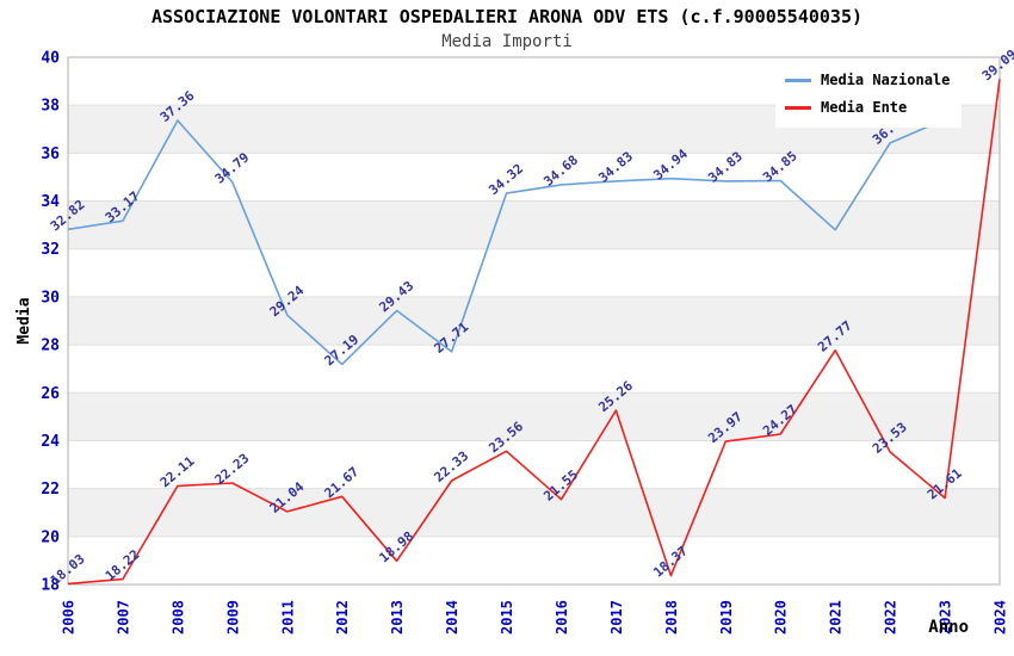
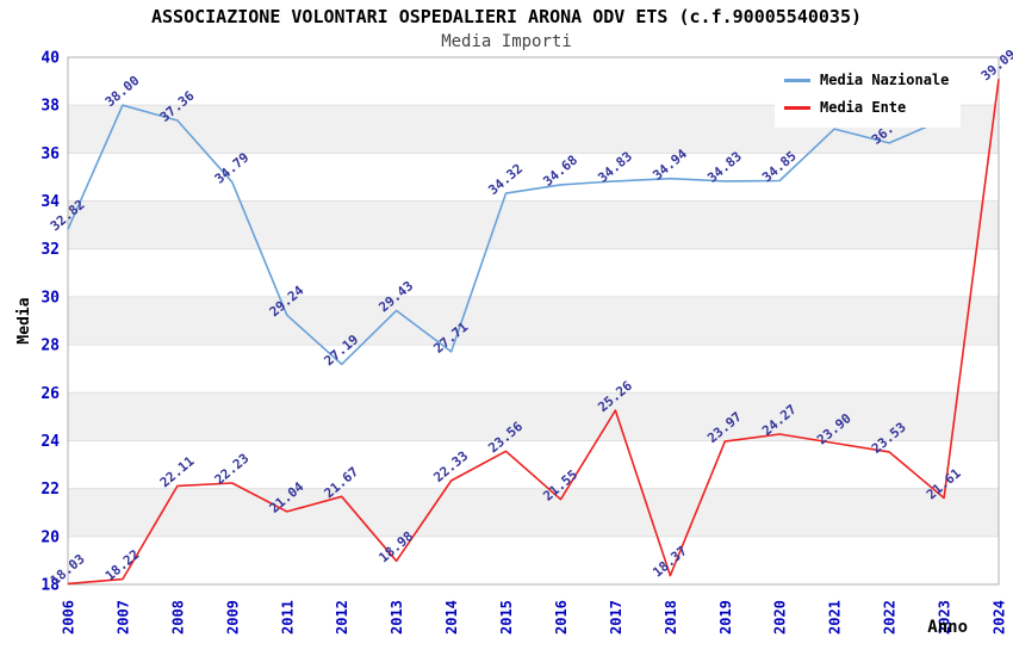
Media Nazionale/2007: 33.17 -> 38.00
Media Nazionale/2021: 32.8 -> 37.0
Media Ente/2021: 27.77 -> 23.90
